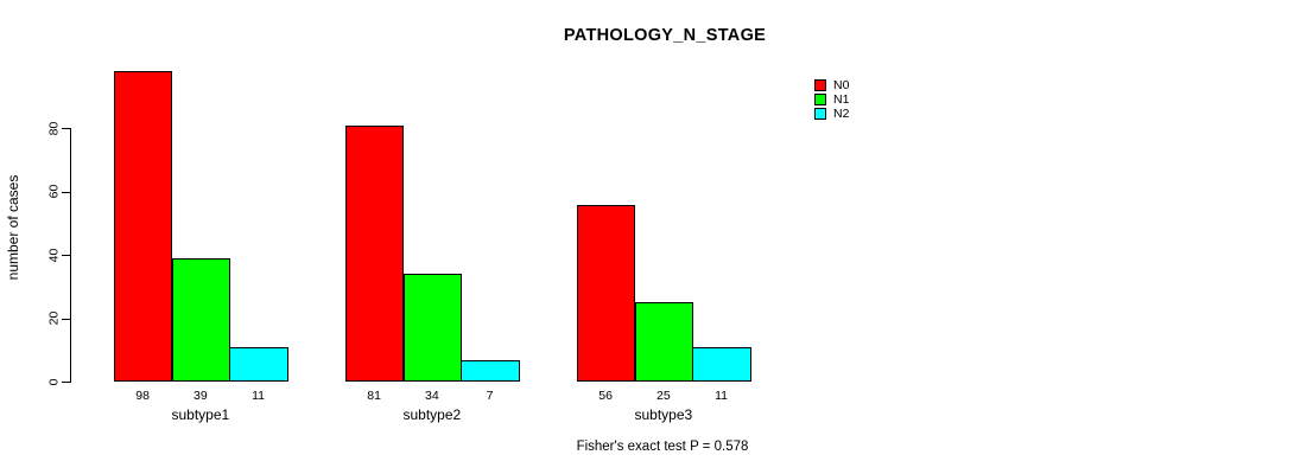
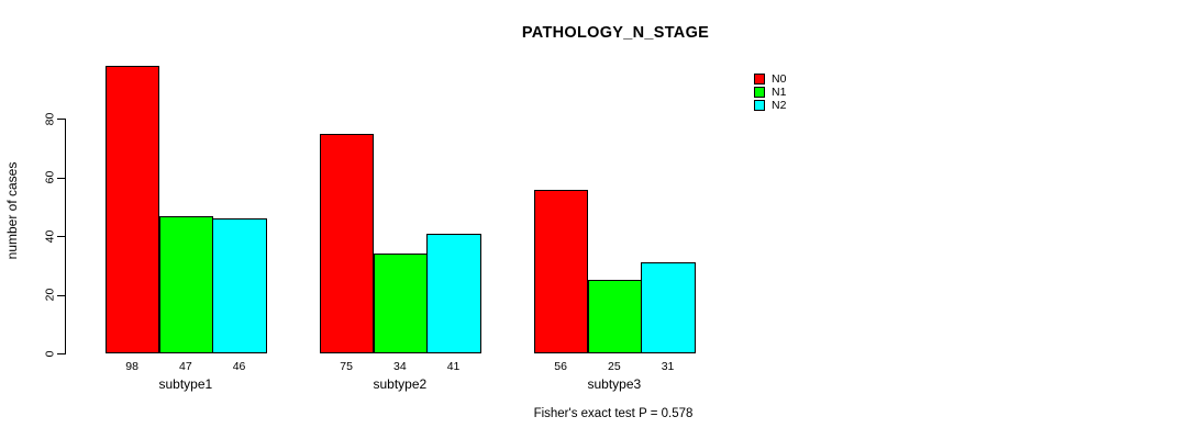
N1/subtype1: 39 -> 47
N2/subtype1: 11 -> 46
N0/subtype2: 81 -> 75
N2/subtype2: 7 -> 41
N2/subtype3: 11 -> 31
